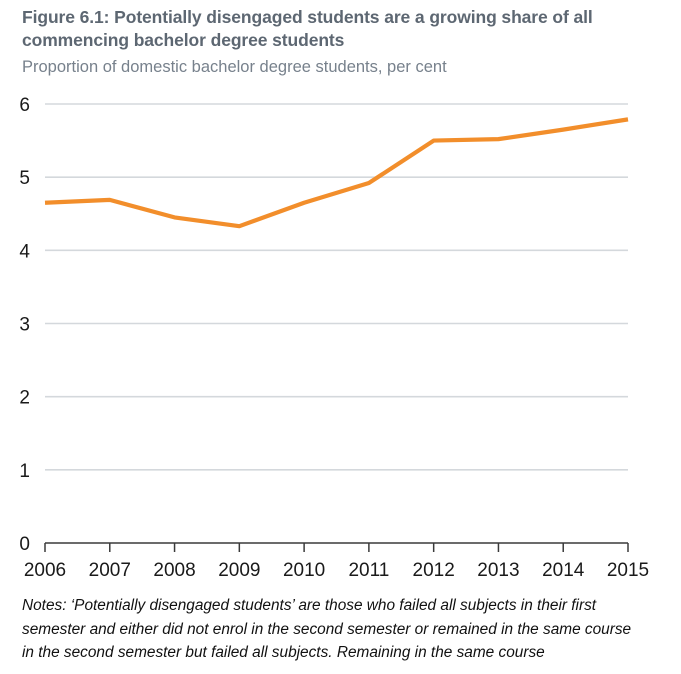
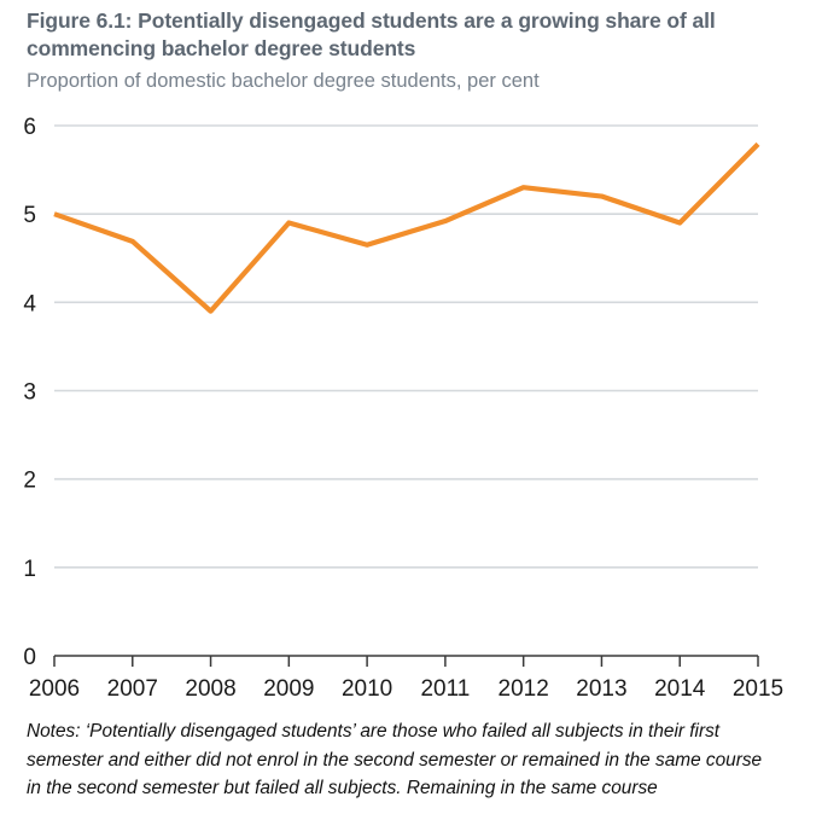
2006: 4.7 -> 5.0
2008: 4.5 -> 3.9
2009: 4.3 -> 4.9
2012: 5.5 -> 5.3
2013: 5.5 -> 5.2
2014: 5.7 -> 4.9
